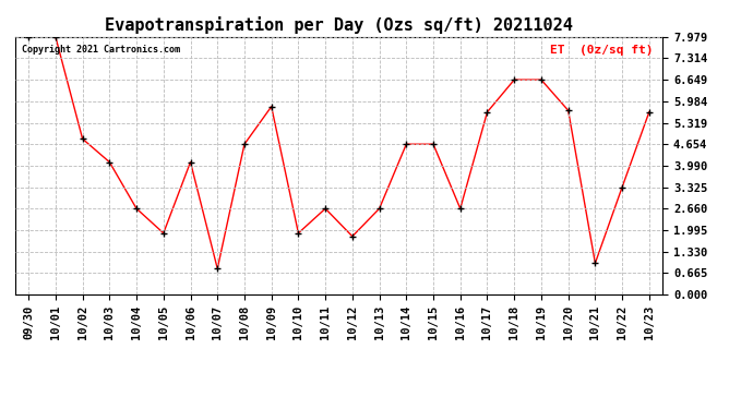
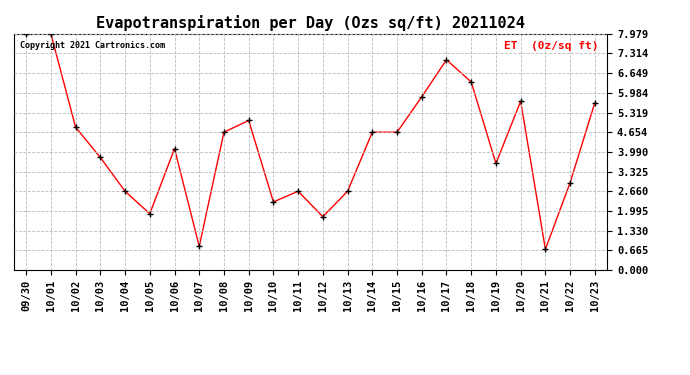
10/03: 4.10 -> 3.80
10/09: 5.82 -> 5.05
10/10: 1.90 -> 2.30
10/16: 2.66 -> 5.85
10/17: 5.65 -> 7.10
10/18: 6.65 -> 6.35
10/19: 6.65 -> 3.60
10/21: 0.97 -> 0.70
10/22: 3.33 -> 2.95
